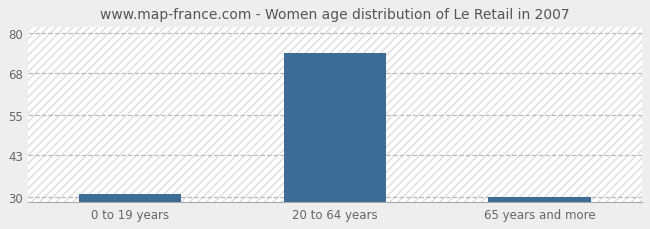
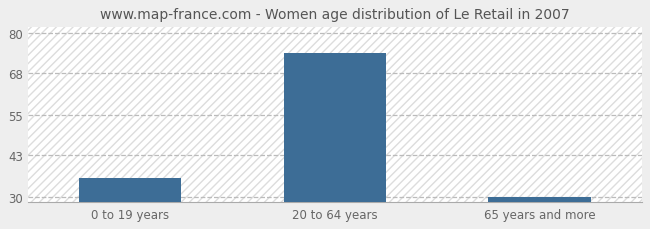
0 to 19 years: 31 -> 36
